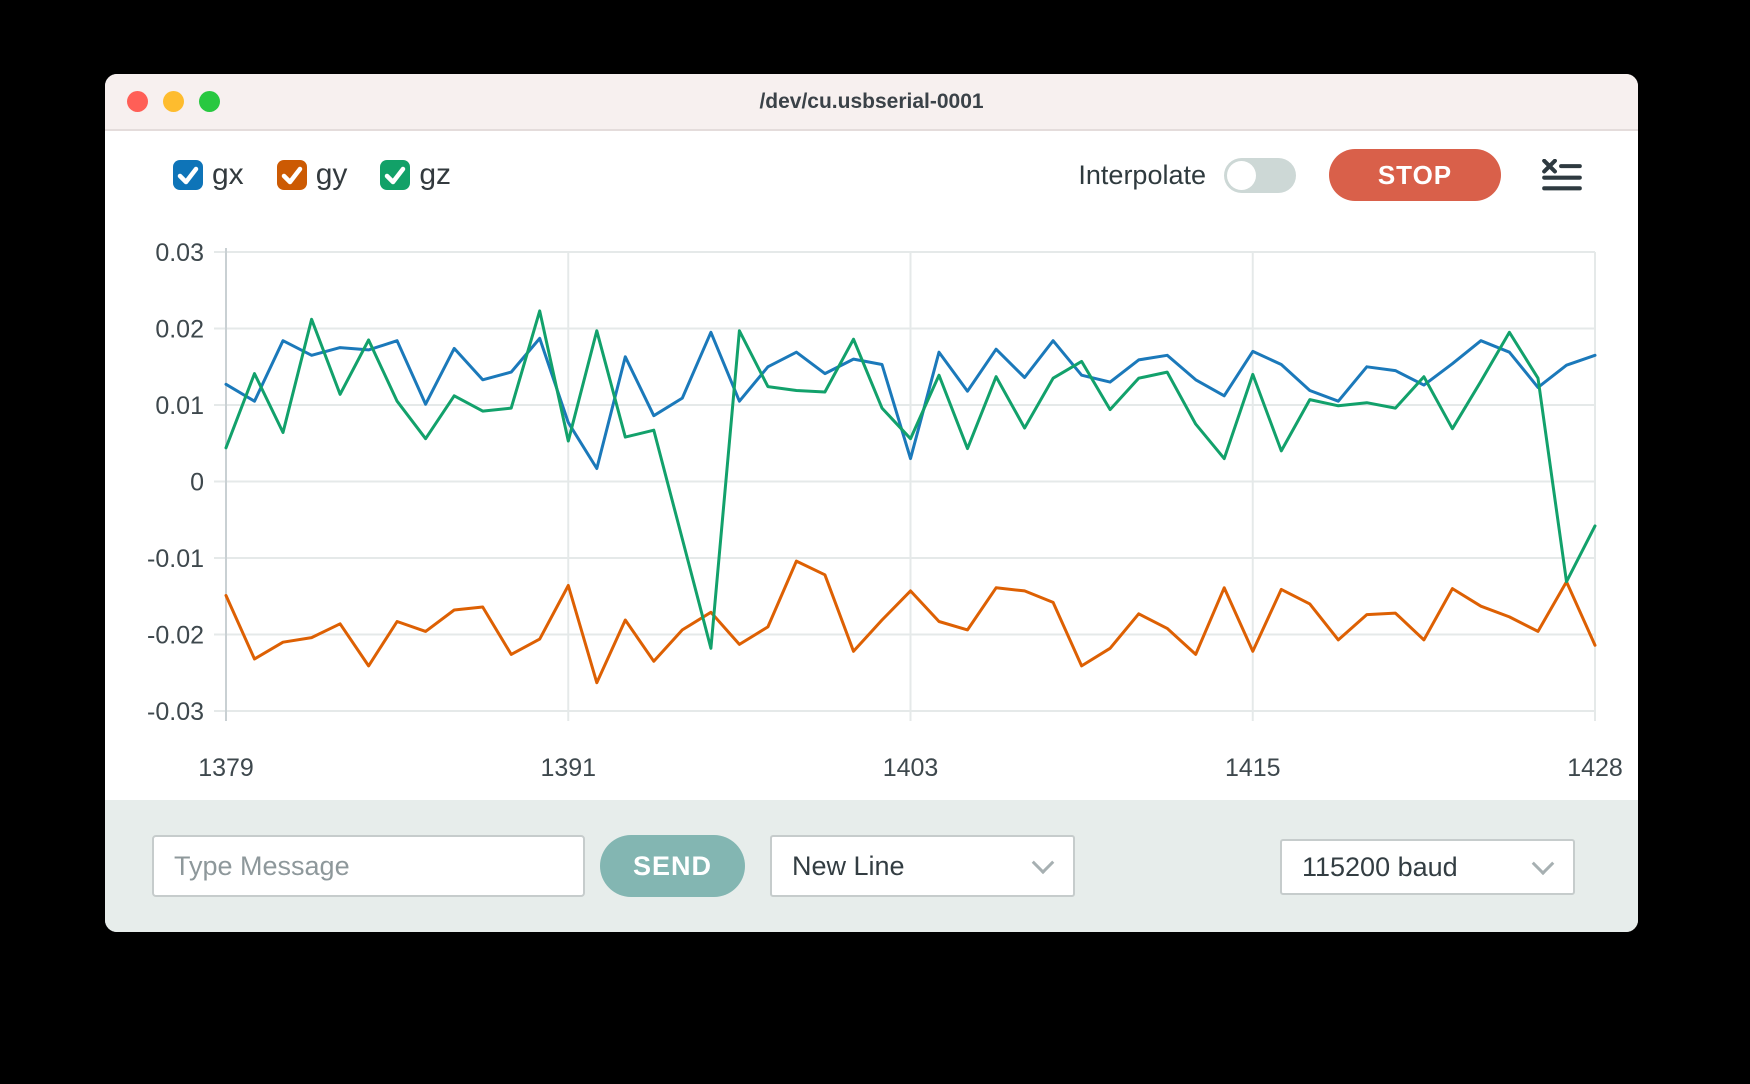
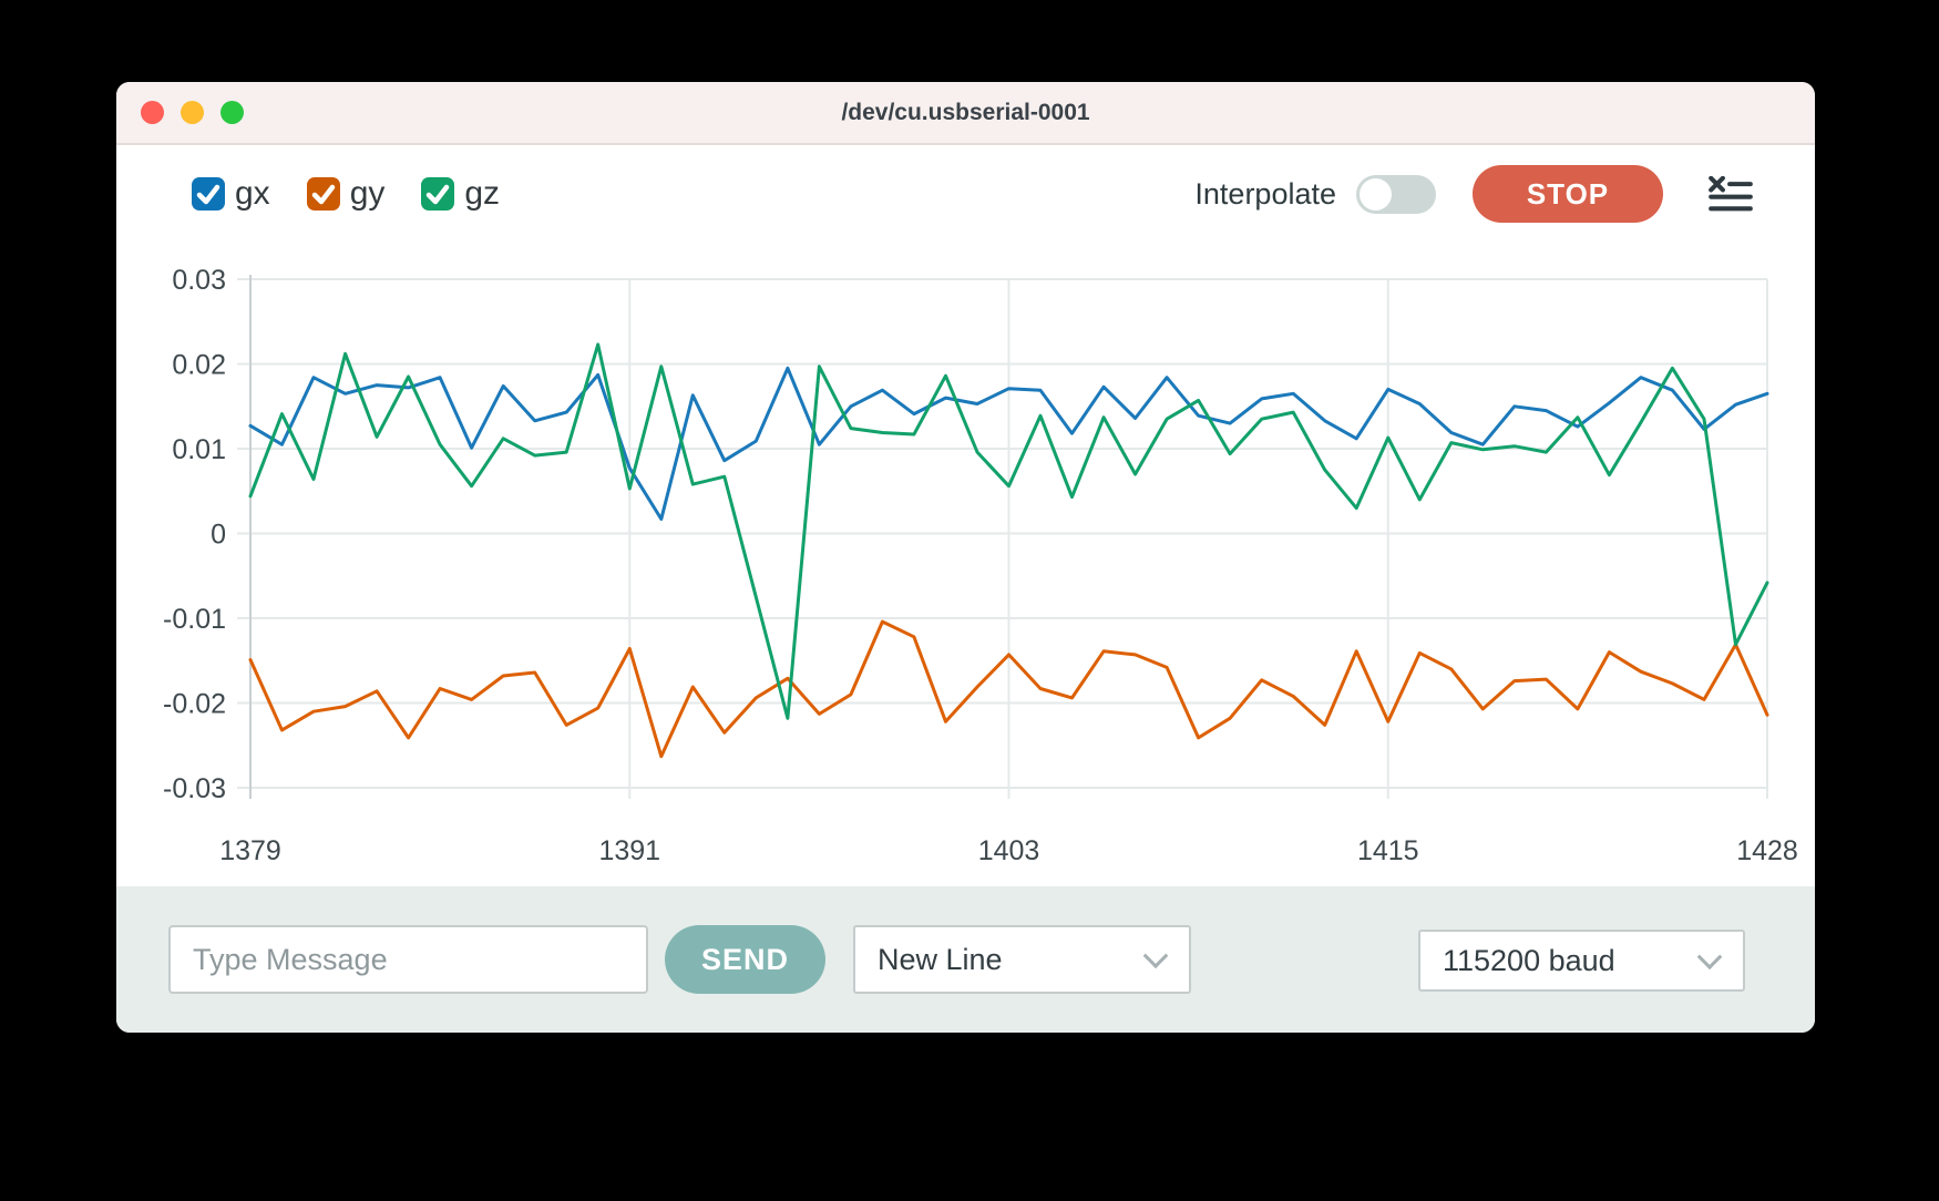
gx/1403: 0.003 -> 0.017
gz/1415: 0.014 -> 0.011
